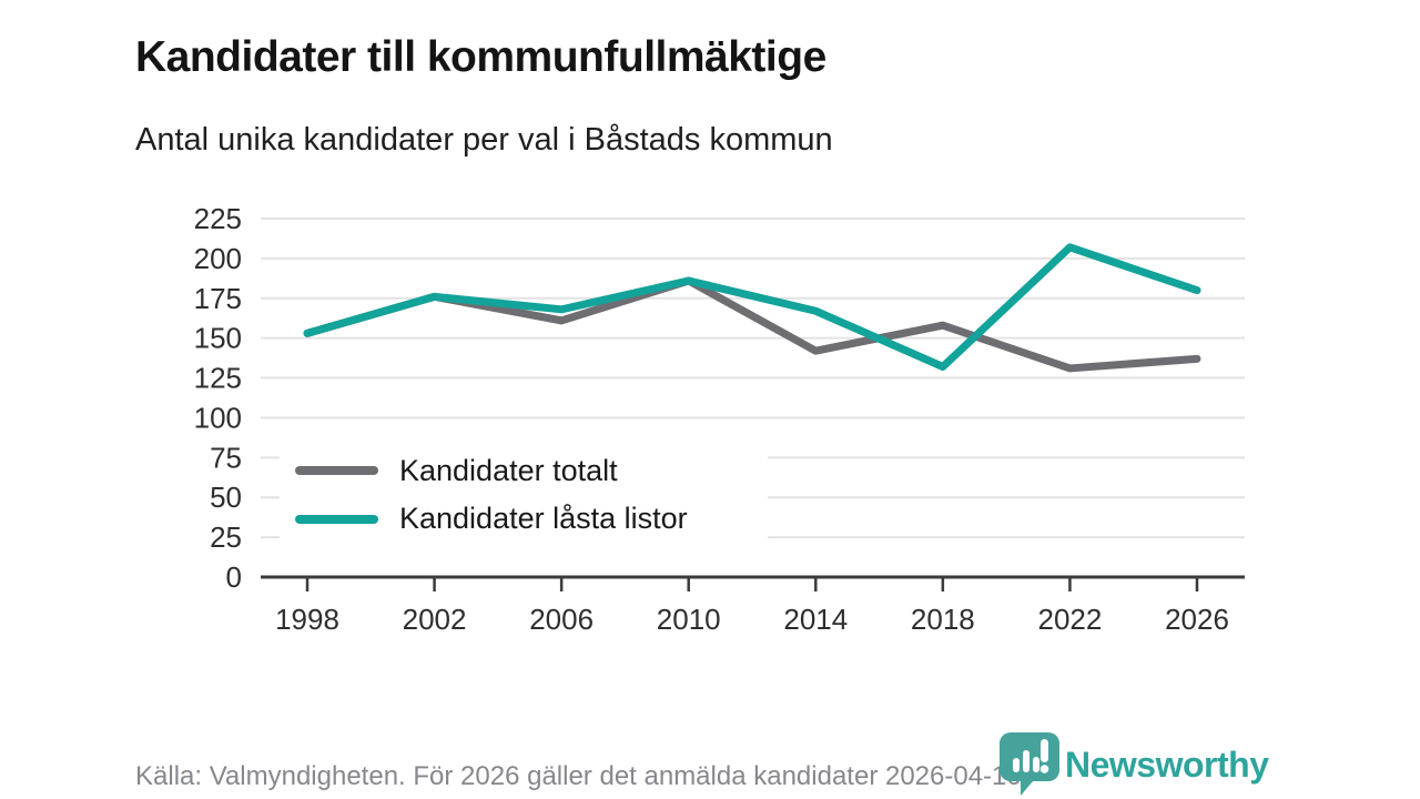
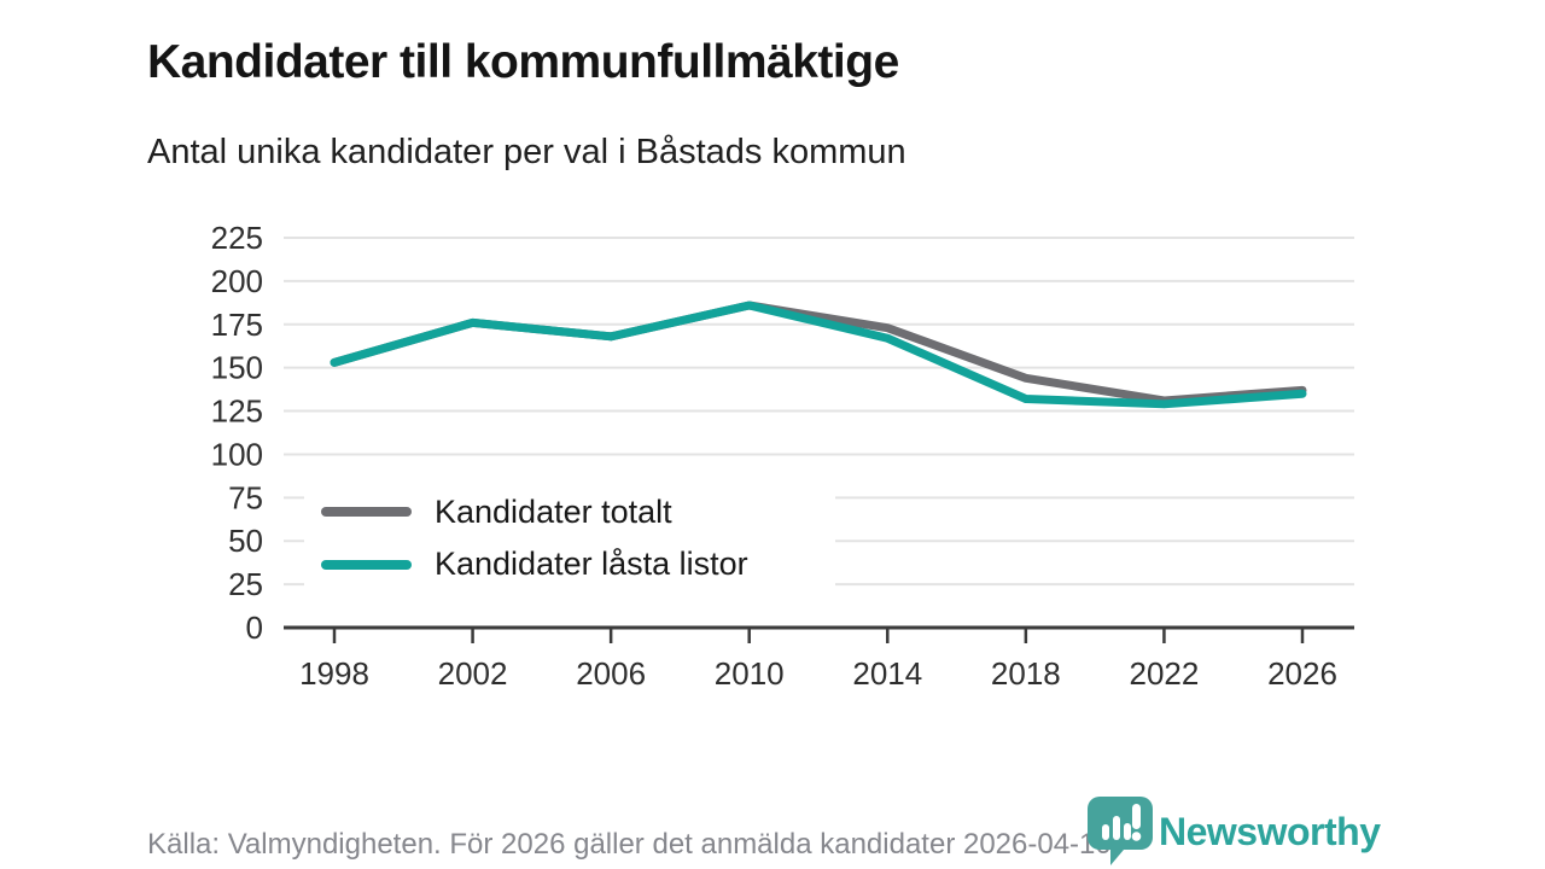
Kandidater totalt/2006: 161 -> 168
Kandidater totalt/2014: 142 -> 173
Kandidater totalt/2018: 158 -> 144
Kandidater låsta listor/2022: 207 -> 129
Kandidater låsta listor/2026: 180 -> 135
